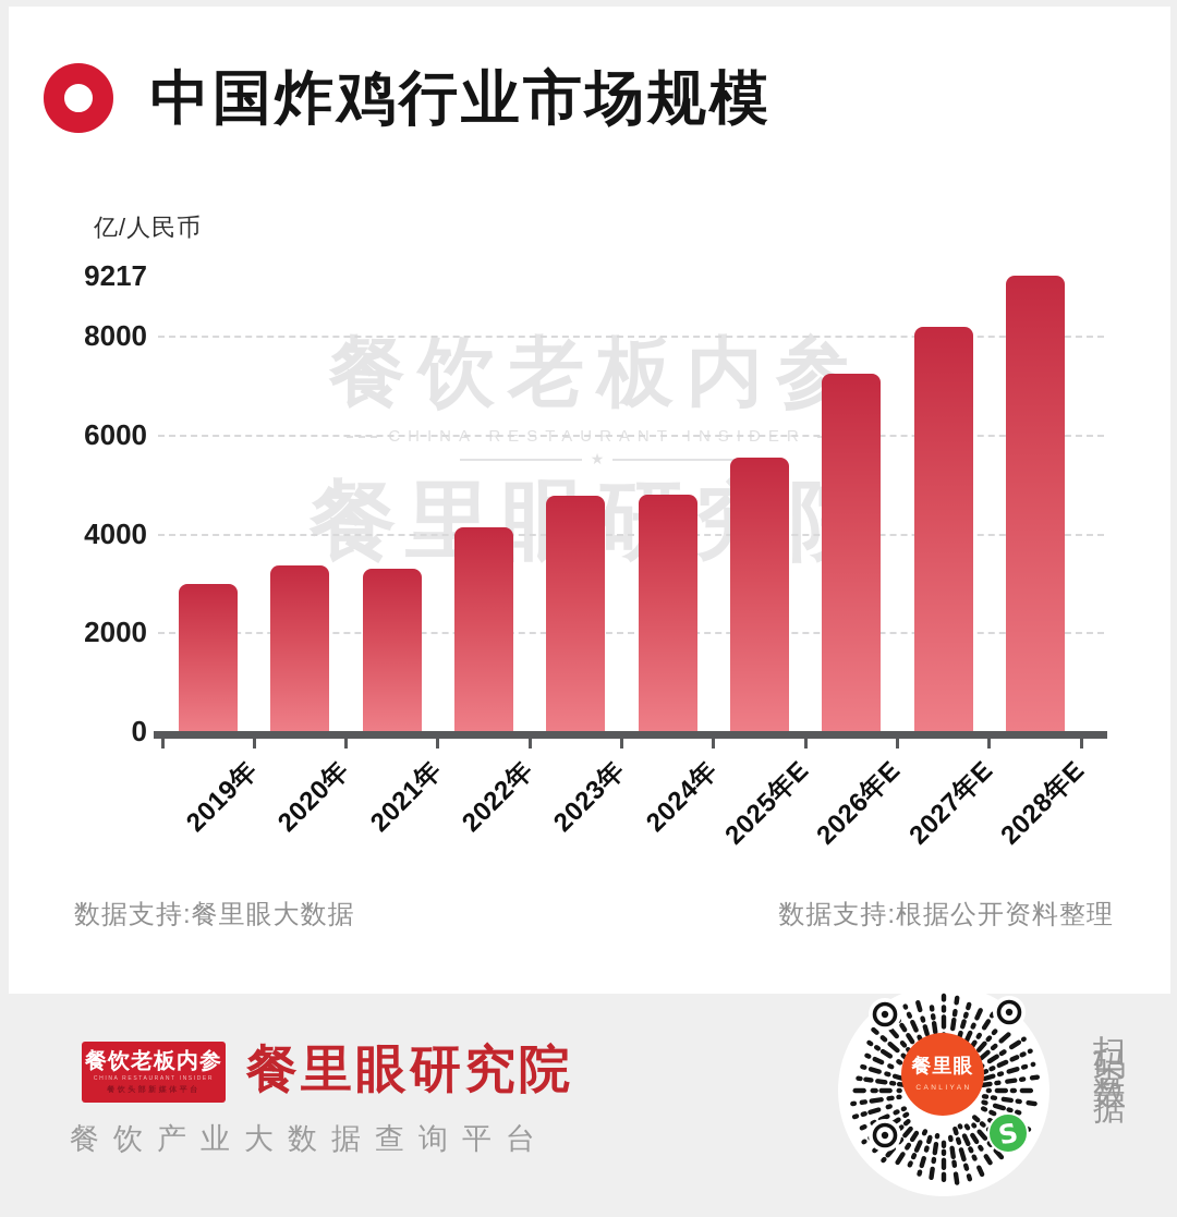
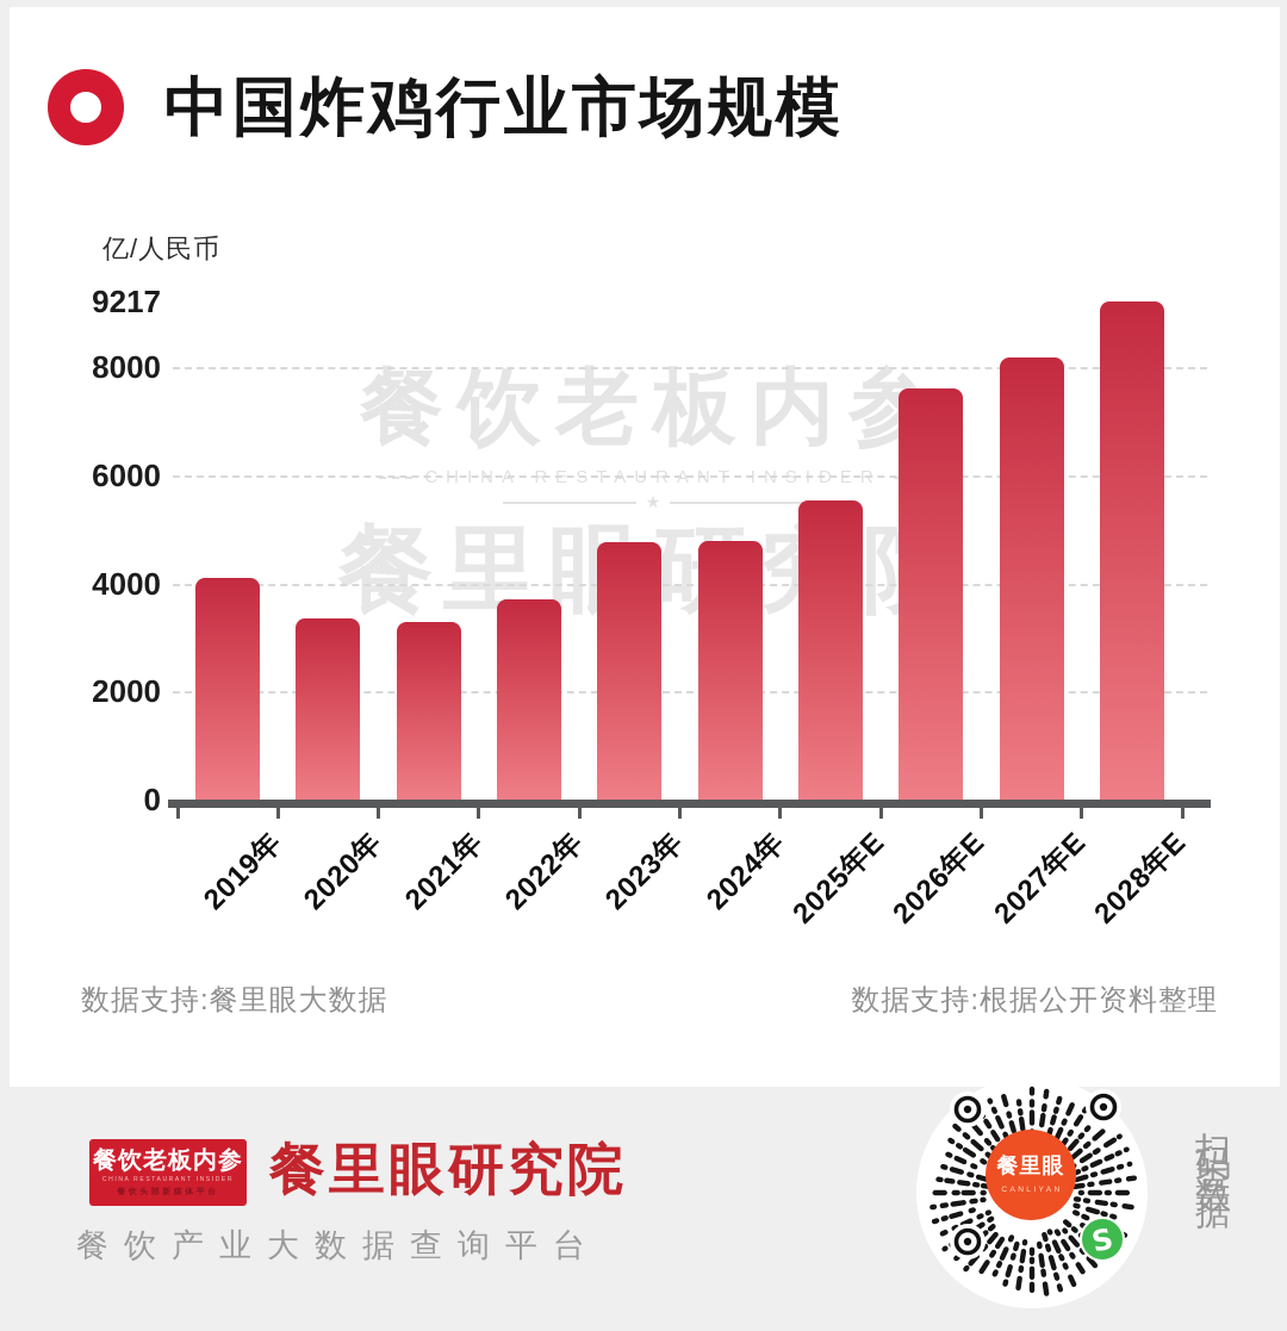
2019年: 3000 -> 4100
2022年: 4100 -> 3700
2026年E: 7200 -> 7600
